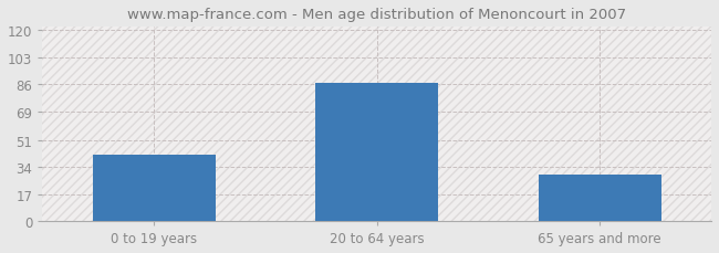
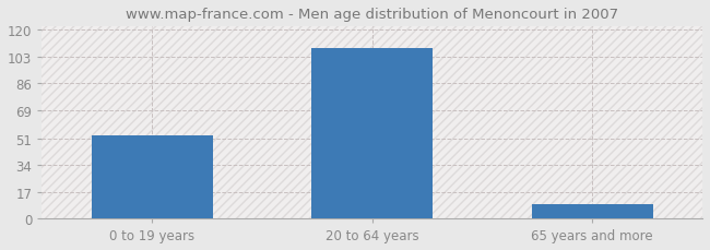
0 to 19 years: 42 -> 53
20 to 64 years: 87 -> 108
65 years and more: 29 -> 9
